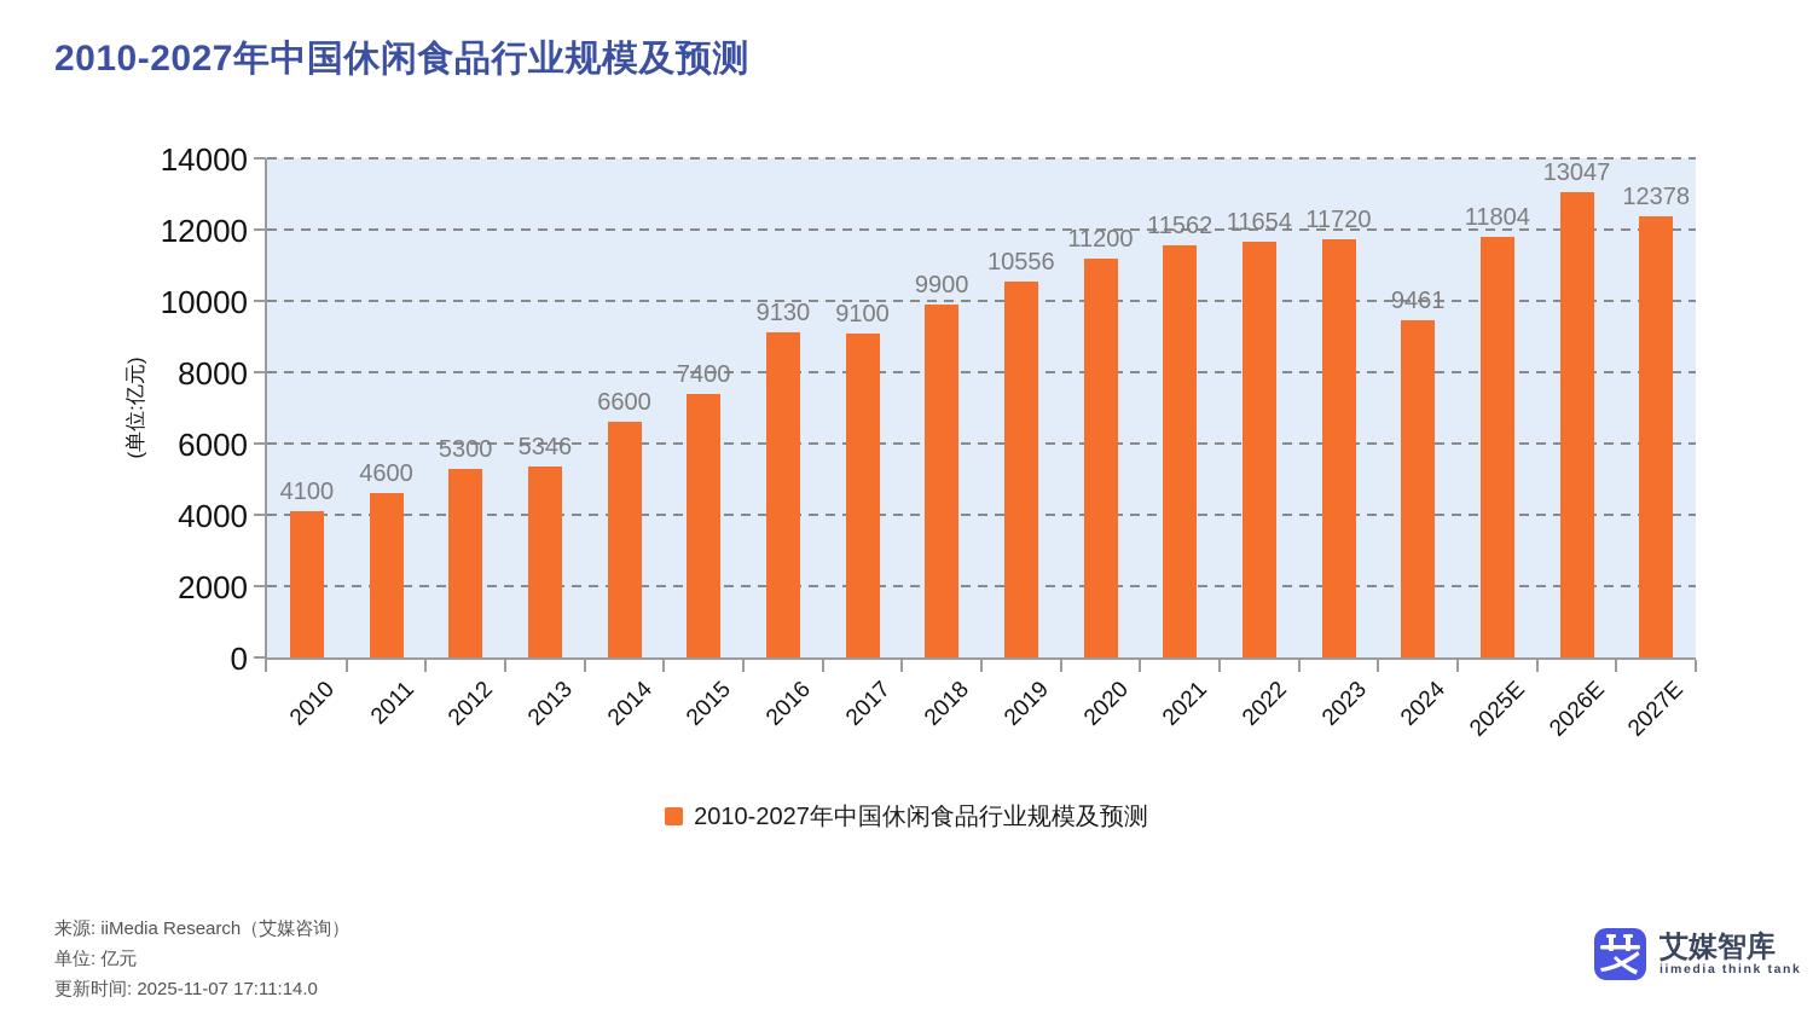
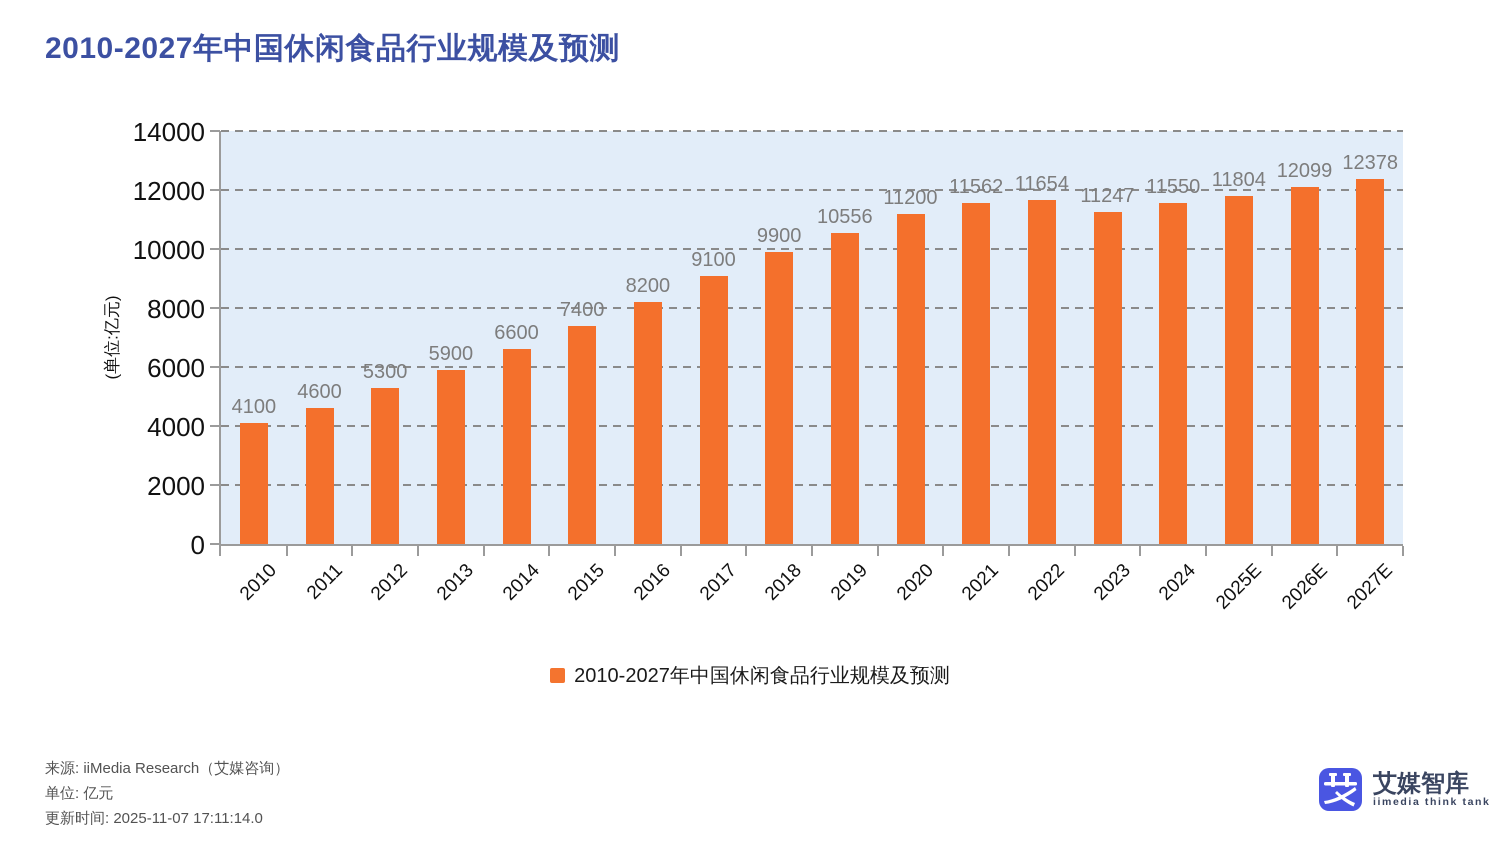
2013: 5346 -> 5900
2016: 9130 -> 8200
2023: 11720 -> 11247
2024: 9461 -> 11550
2026E: 13047 -> 12099
